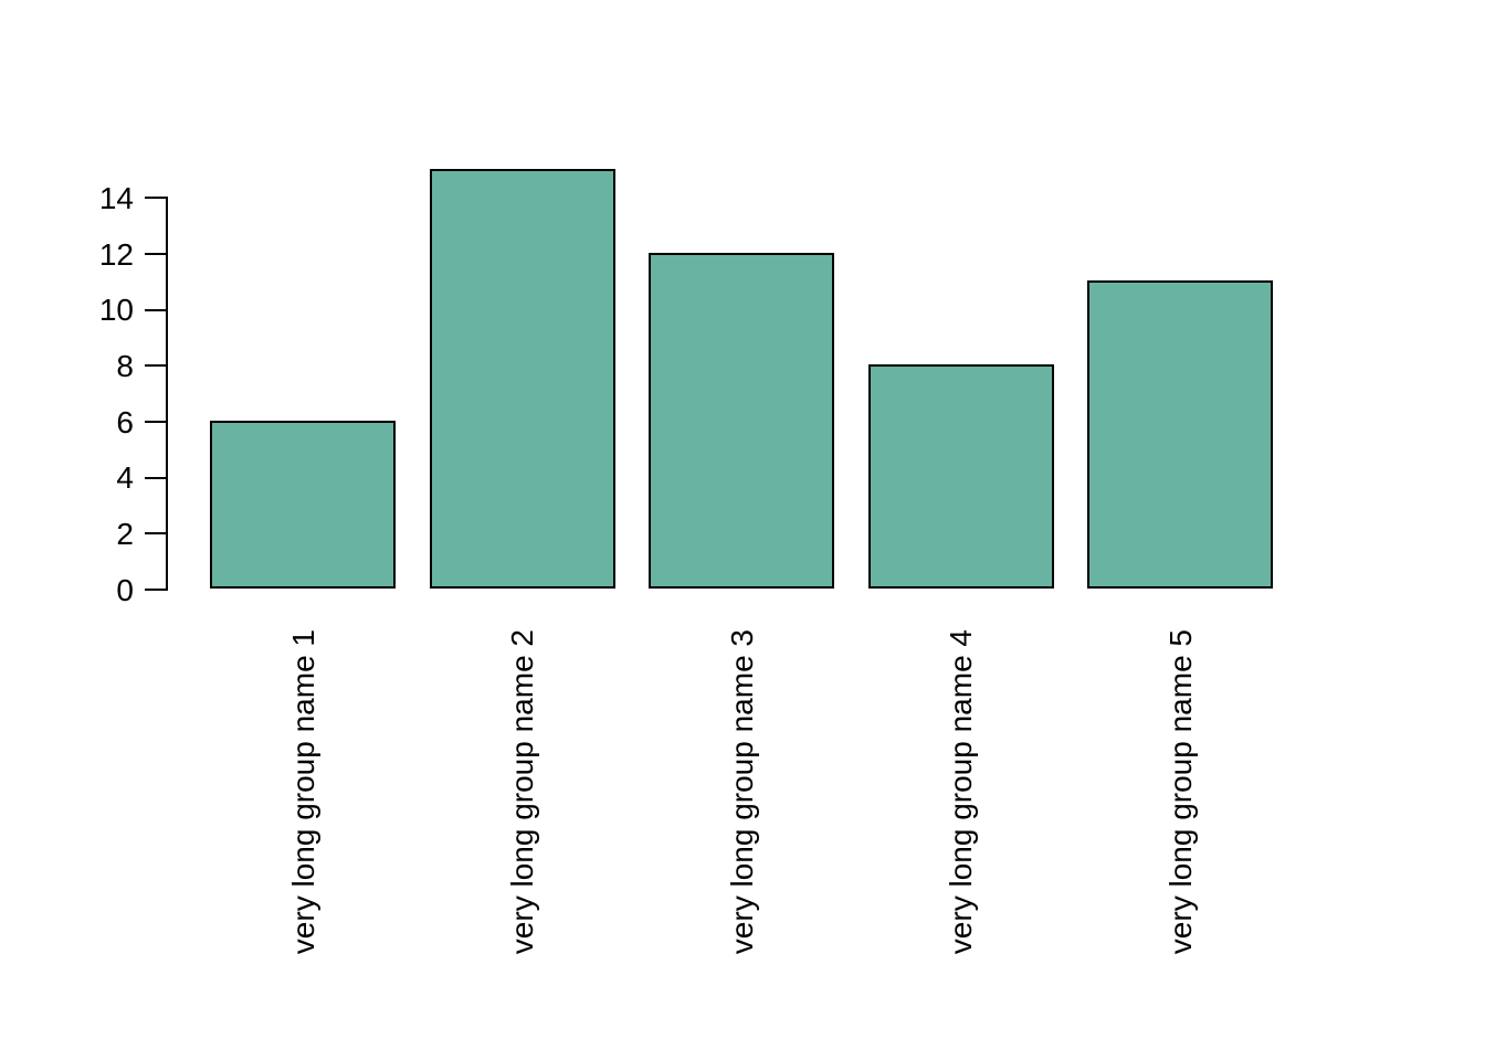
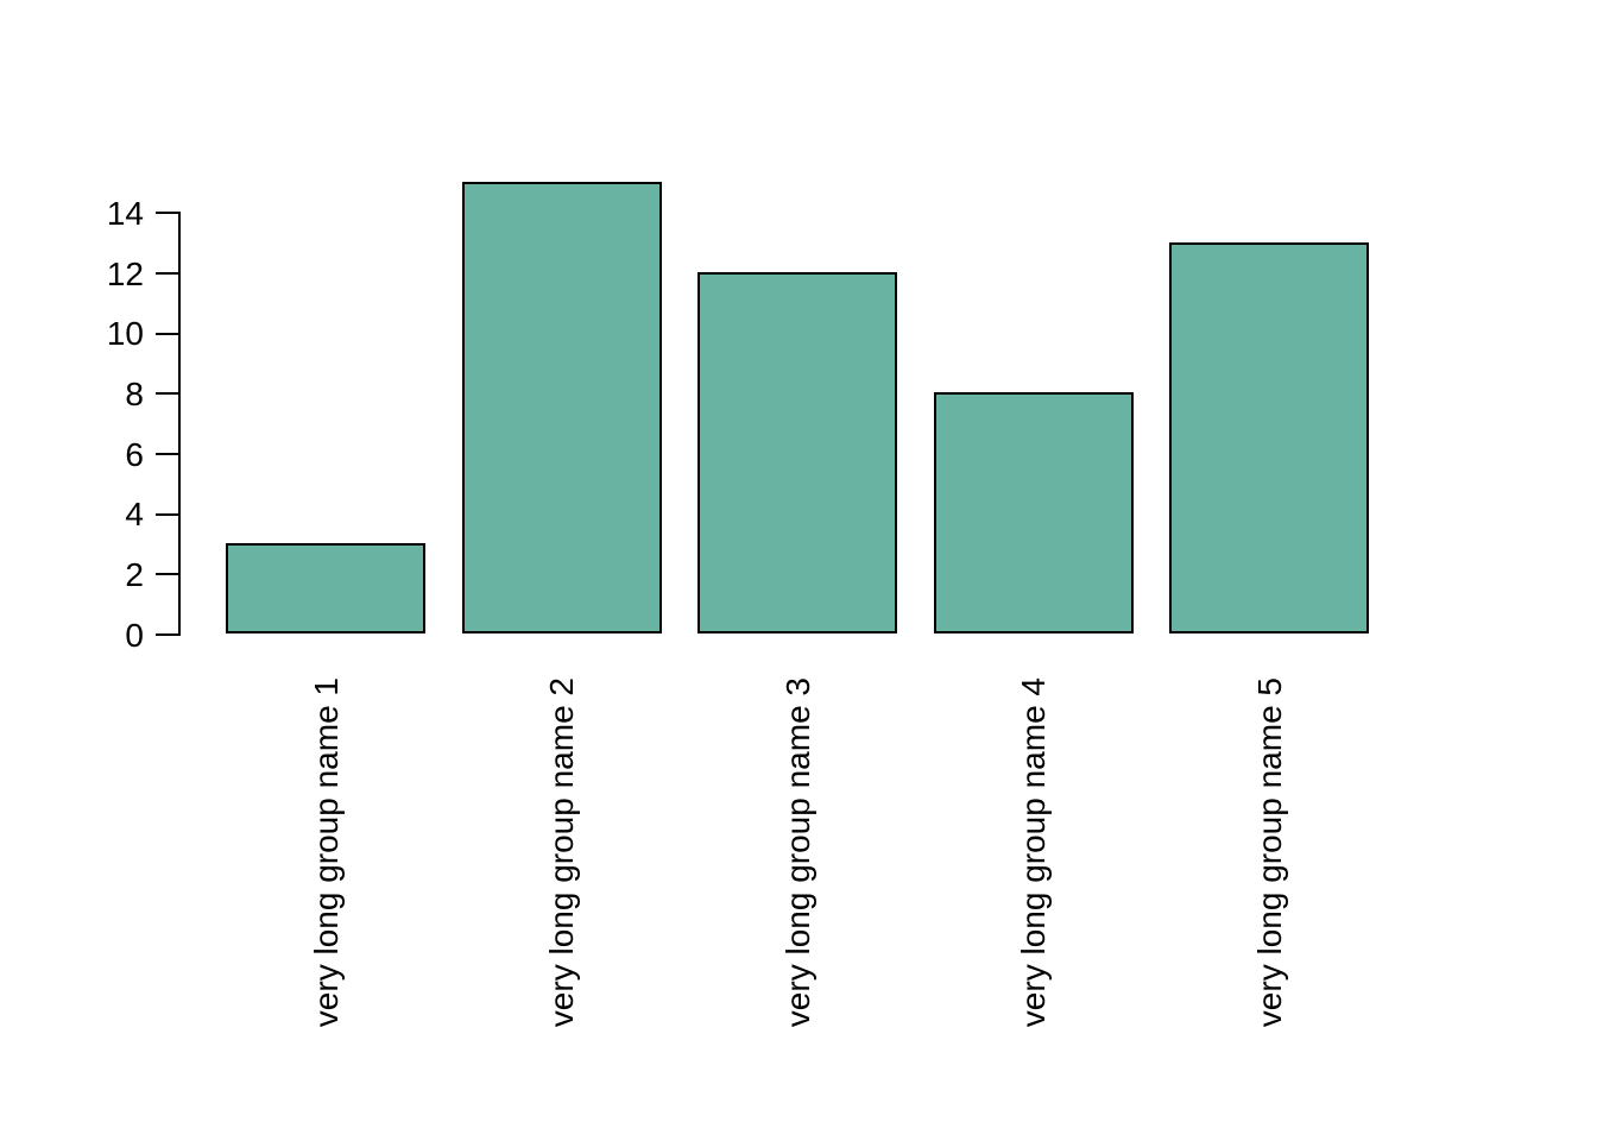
very long group name 1: 6 -> 3
very long group name 5: 11 -> 13
